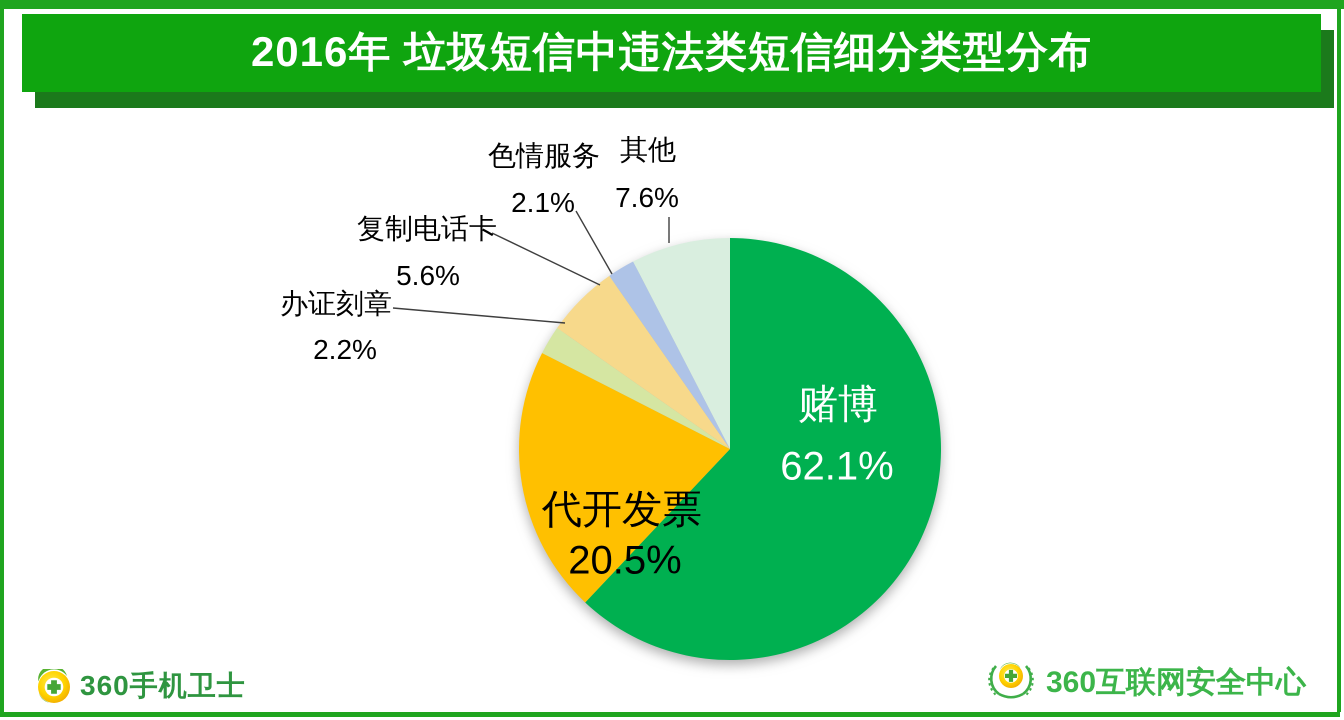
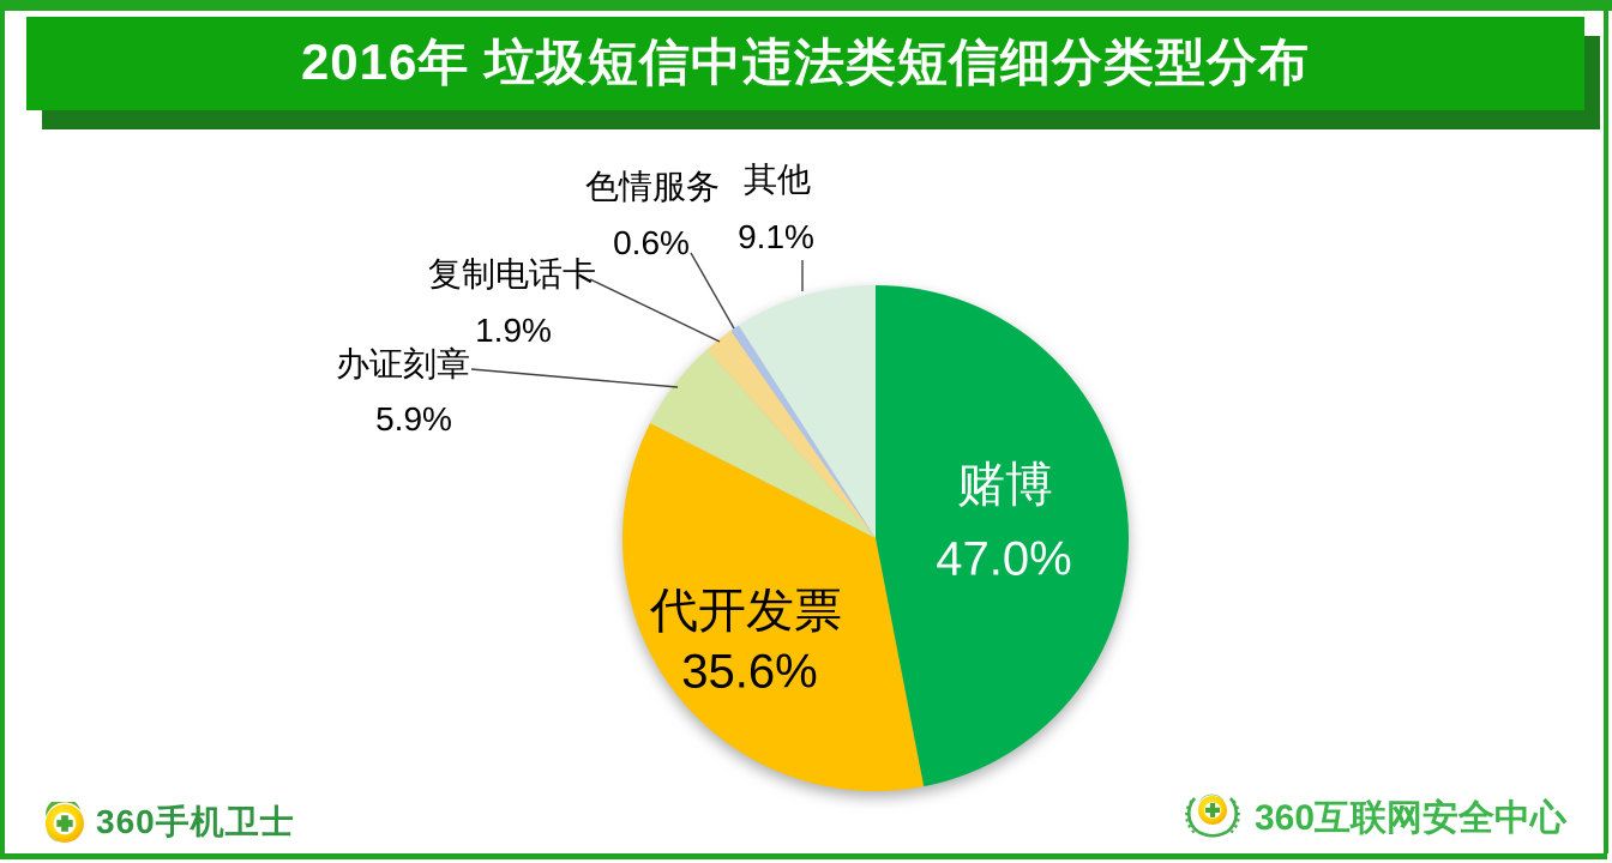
赌博: 62.1% -> 47.0%
代开发票: 20.5% -> 35.6%
办证刻章: 2.2% -> 5.9%
复制电话卡: 5.6% -> 1.9%
色情服务: 2.1% -> 0.6%
其他: 7.6% -> 9.1%
